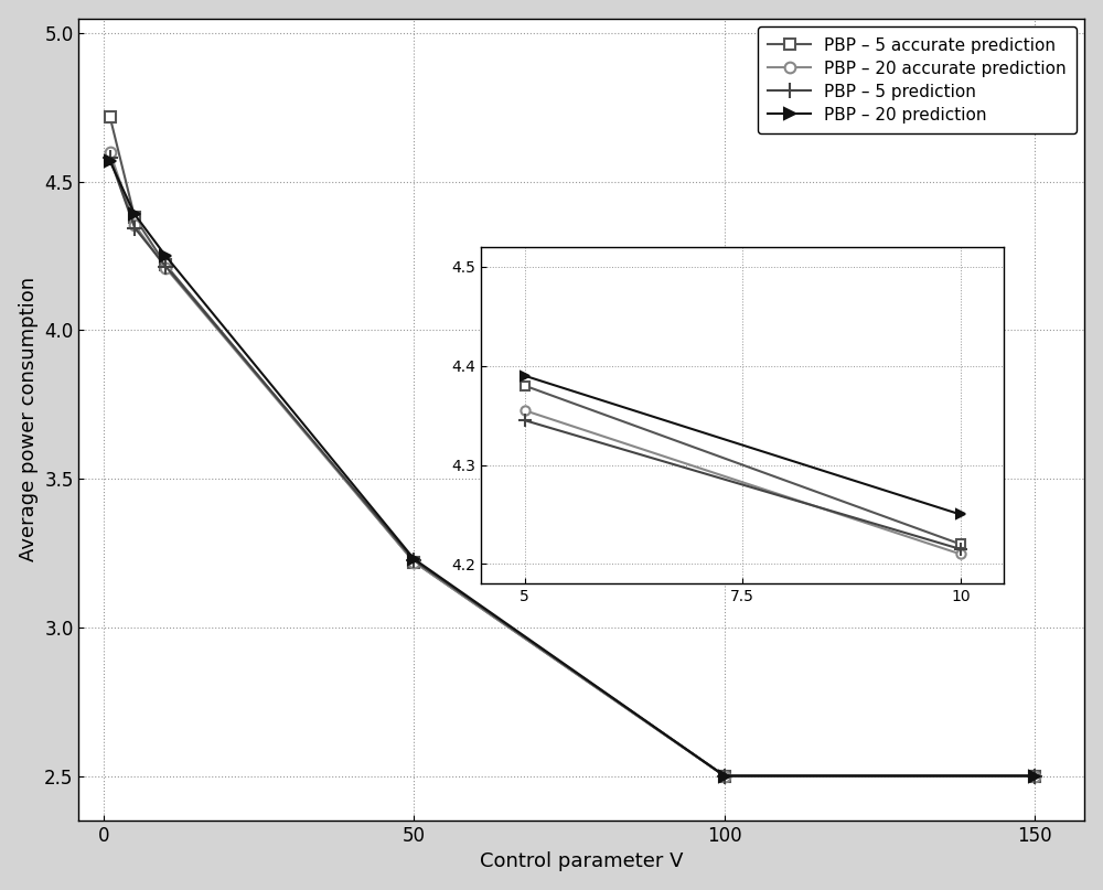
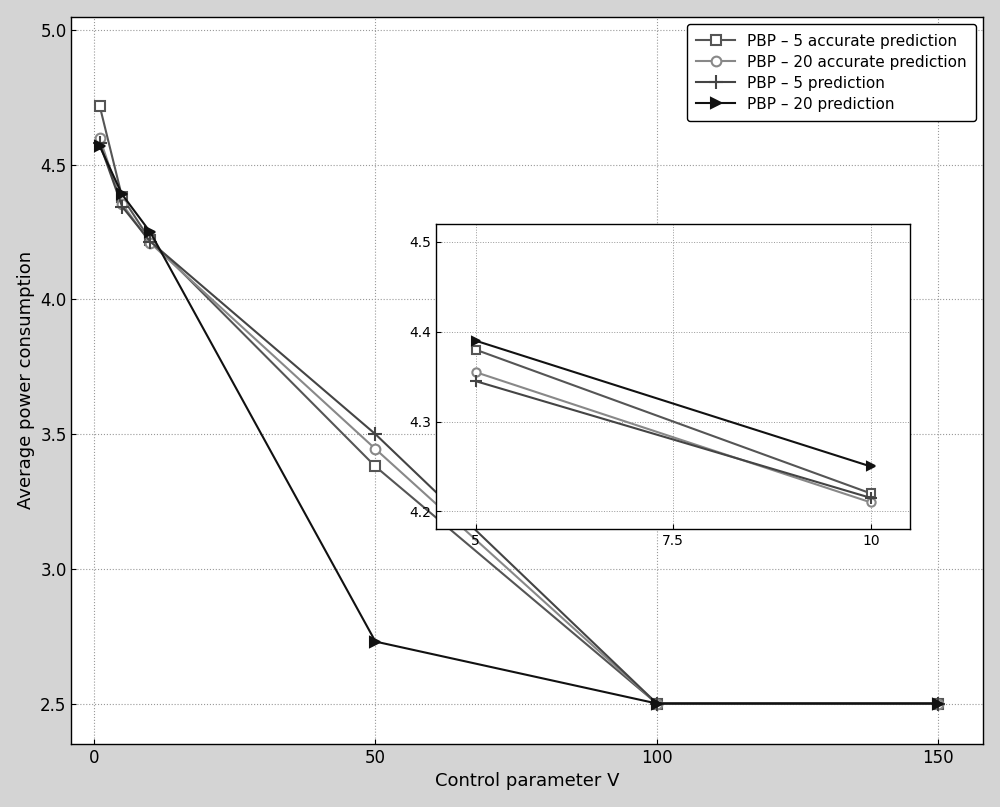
PBP – 5 accurate prediction/50: 3.22 -> 3.38
PBP – 20 accurate prediction/50: 3.220 -> 3.445
PBP – 5 prediction/50: 3.225 -> 3.500
PBP – 20 prediction/50: 3.23 -> 2.73
